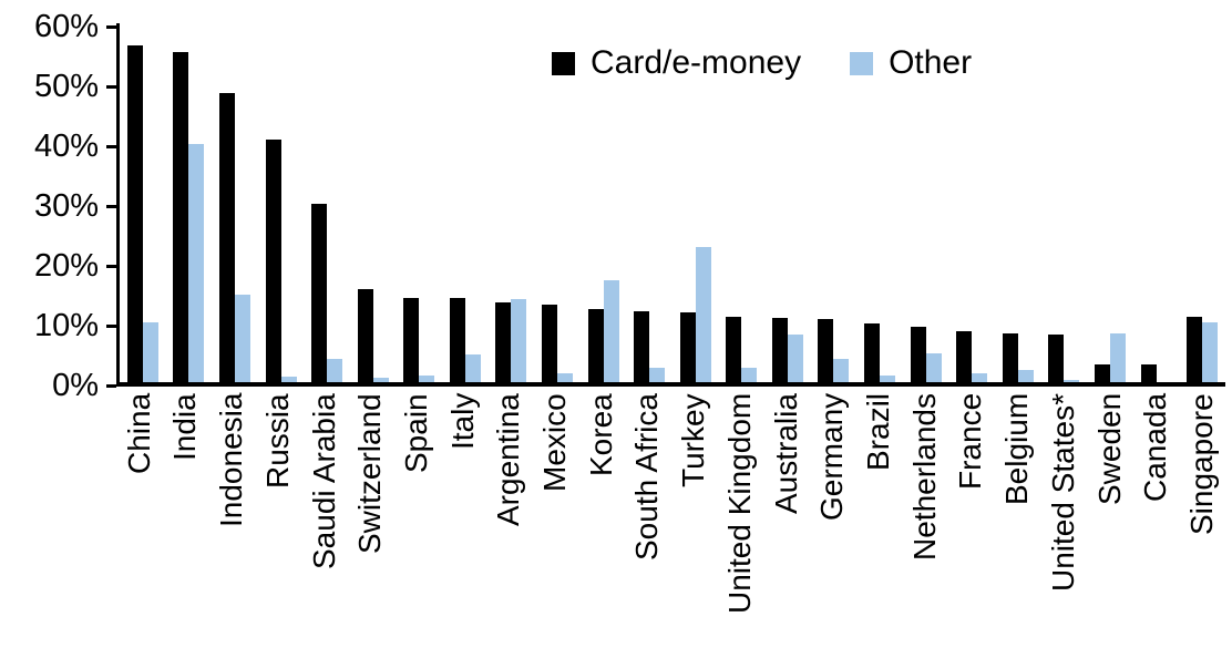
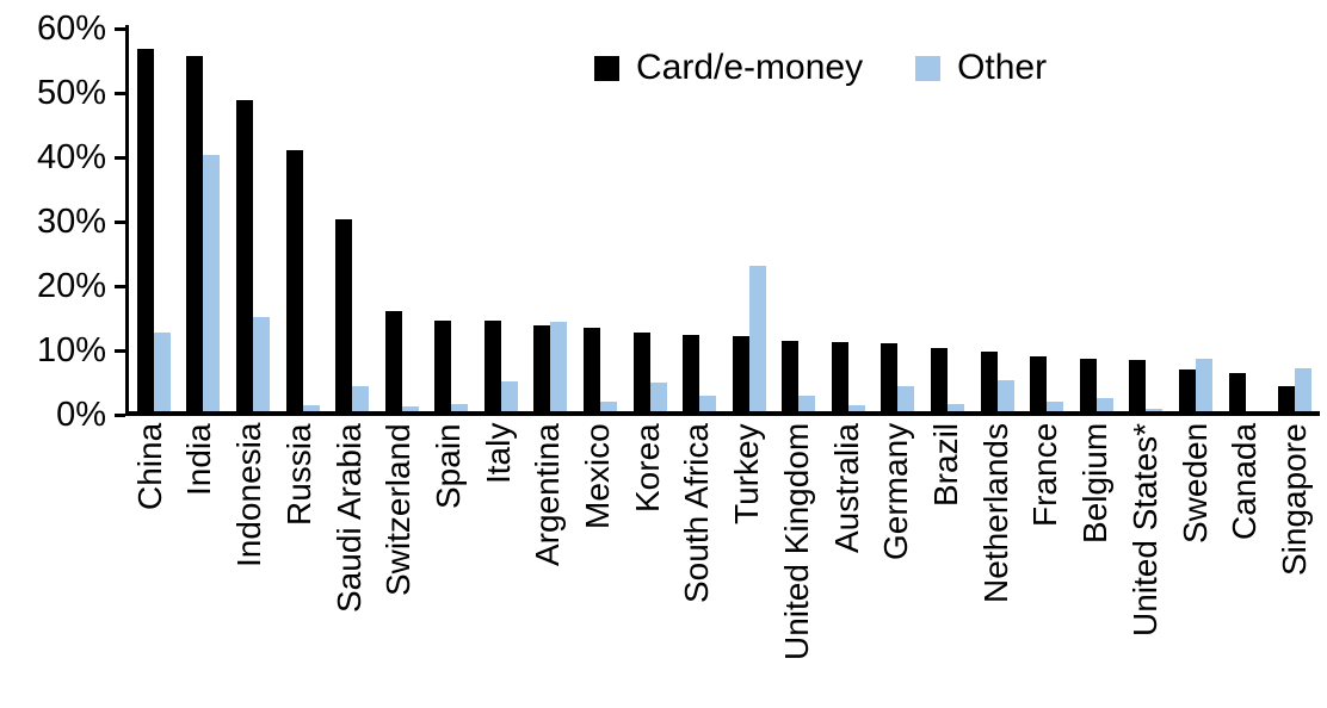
Other/China: 10% -> 12%
Other/Korea: 17% -> 4%
Other/Australia: 8% -> 1%
Card/e-money/Sweden: 3% -> 6%
Card/e-money/Canada: 3% -> 6%
Card/e-money/Singapore: 11% -> 4%
Other/Singapore: 10% -> 7%
